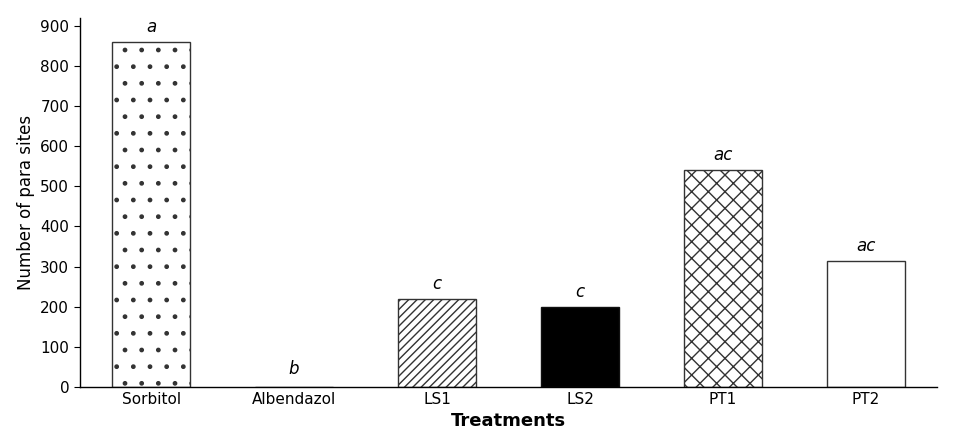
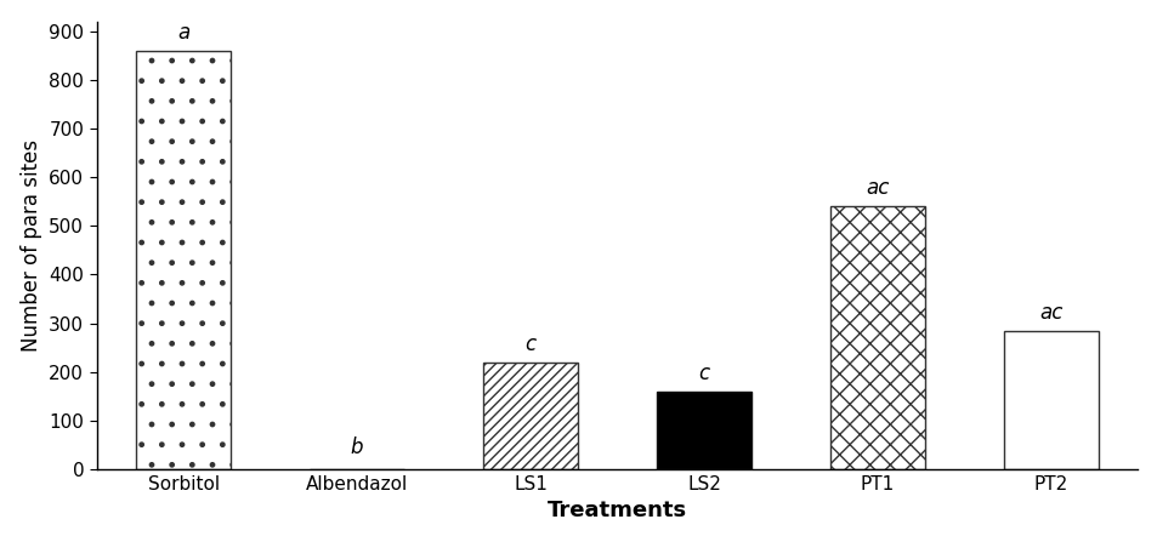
LS2: 200 -> 160
PT2: 315 -> 285
